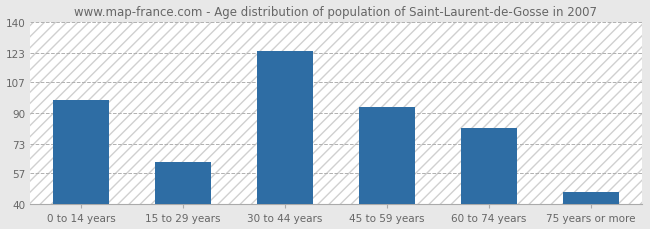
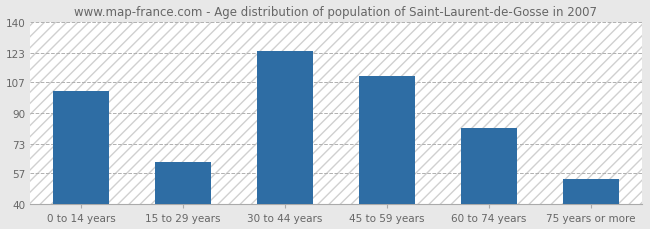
0 to 14 years: 97 -> 102
45 to 59 years: 93 -> 110
75 years or more: 47 -> 54
